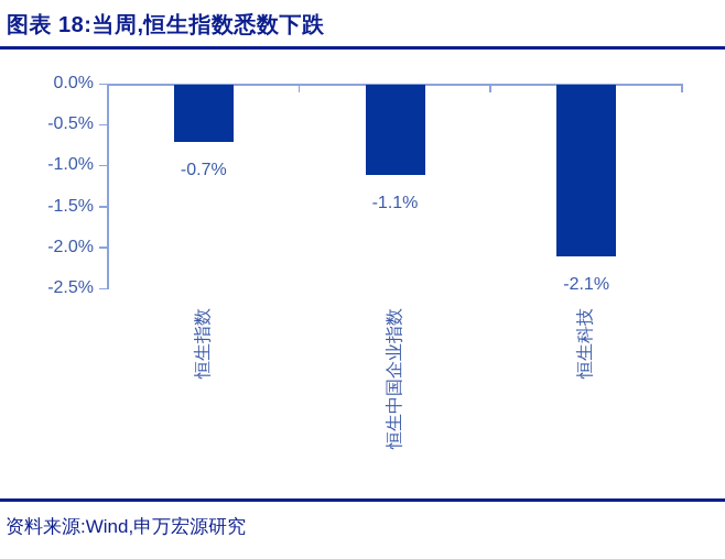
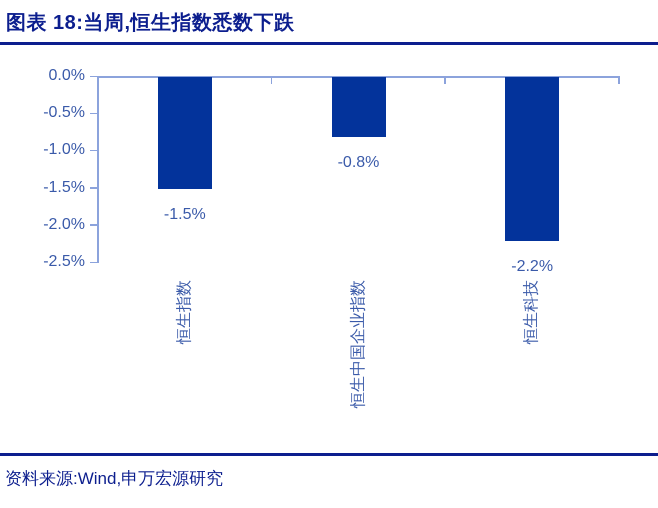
恒生指数: -0.7% -> -1.5%
恒生中国企业指数: -1.1% -> -0.8%
恒生科技: -2.1% -> -2.2%
